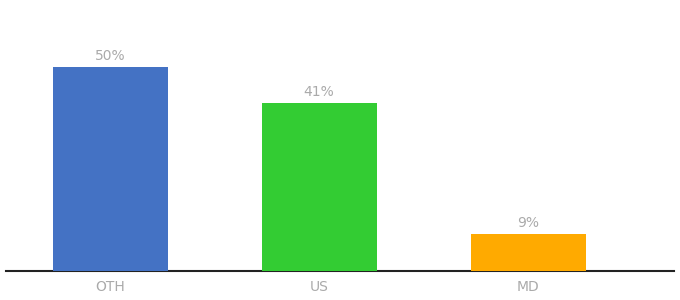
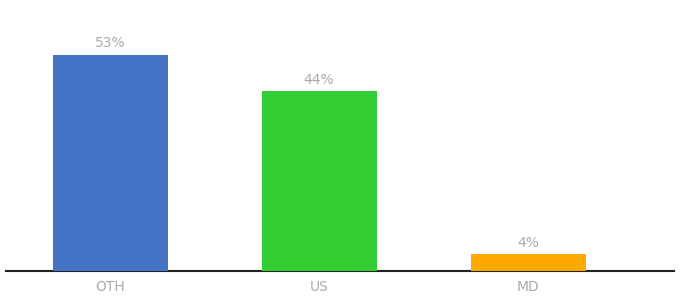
OTH: 50% -> 53%
US: 41% -> 44%
MD: 9% -> 4%
